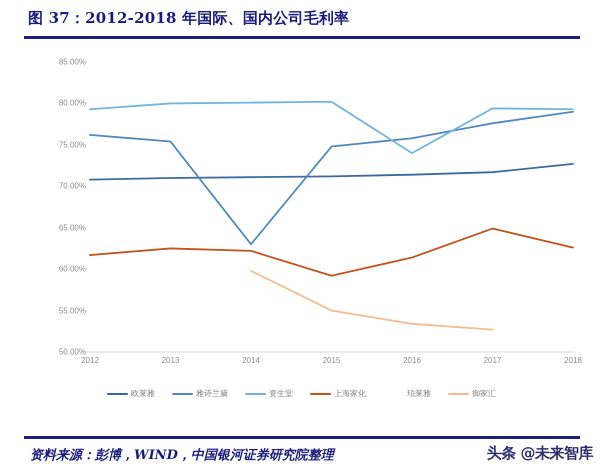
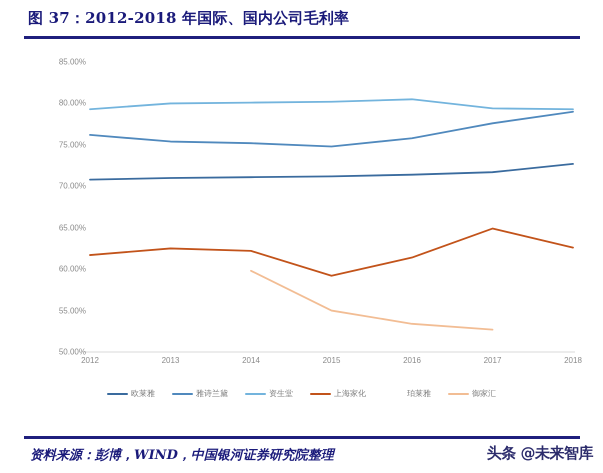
雅诗兰黛/2014: 63% -> 75%
资生堂/2016: 74% -> 80%
珀莱雅/2016: 67% -> 62%
珀莱雅/2017: 57% -> 62%
